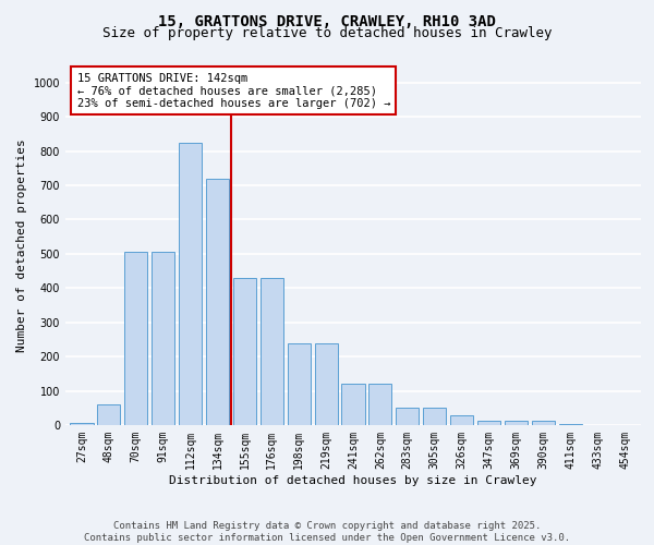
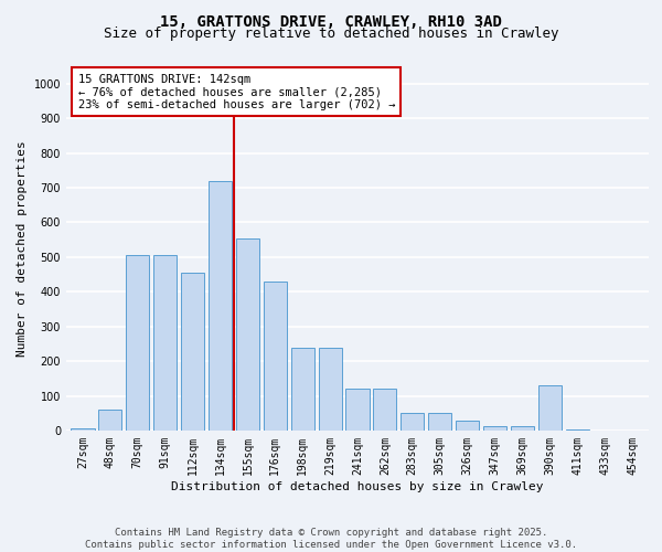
112sqm: 825 -> 455
155sqm: 430 -> 555
390sqm: 12 -> 130
